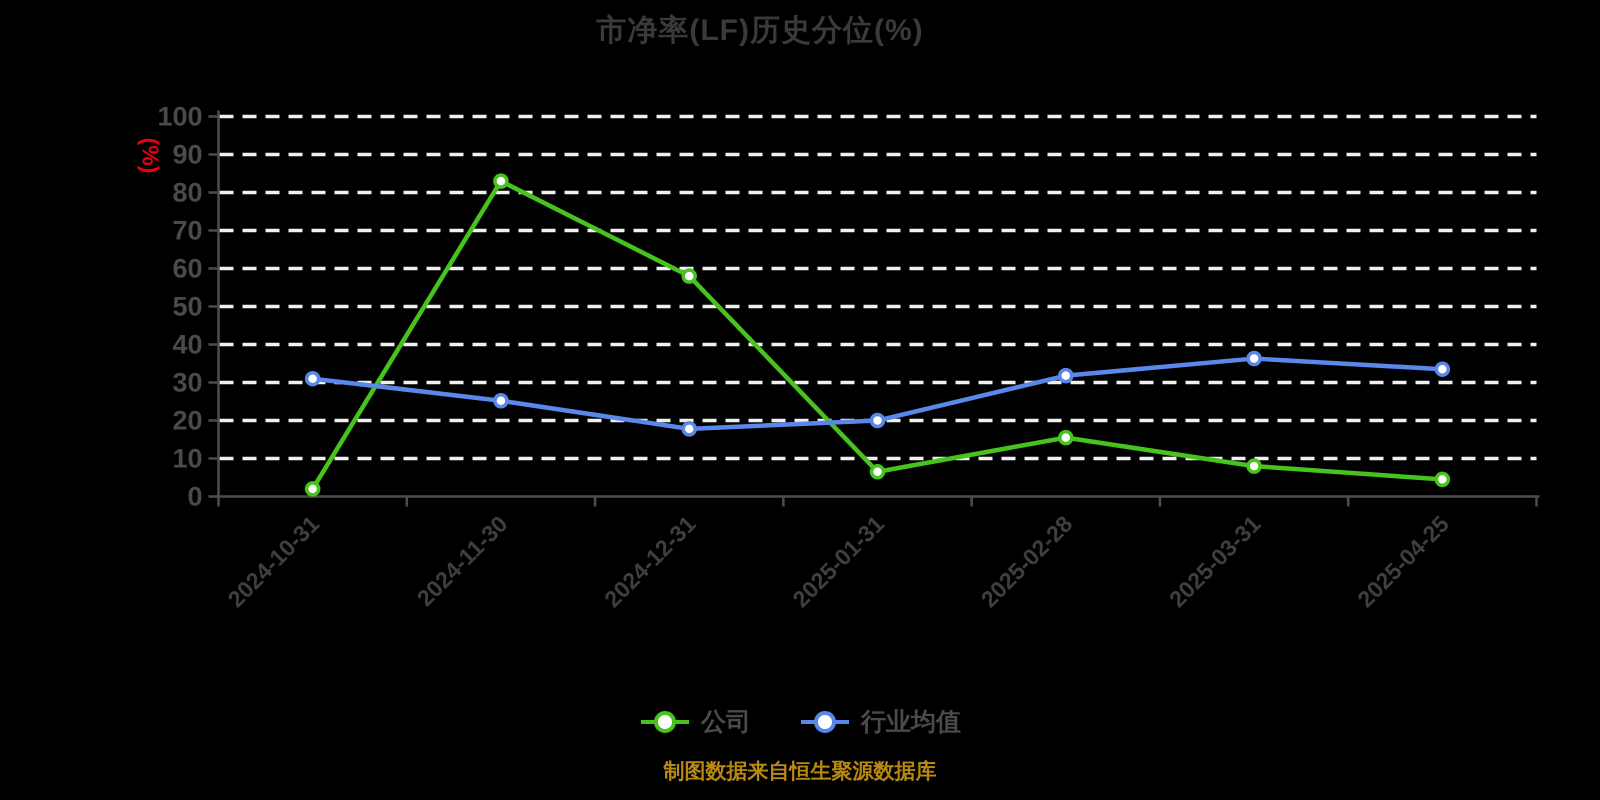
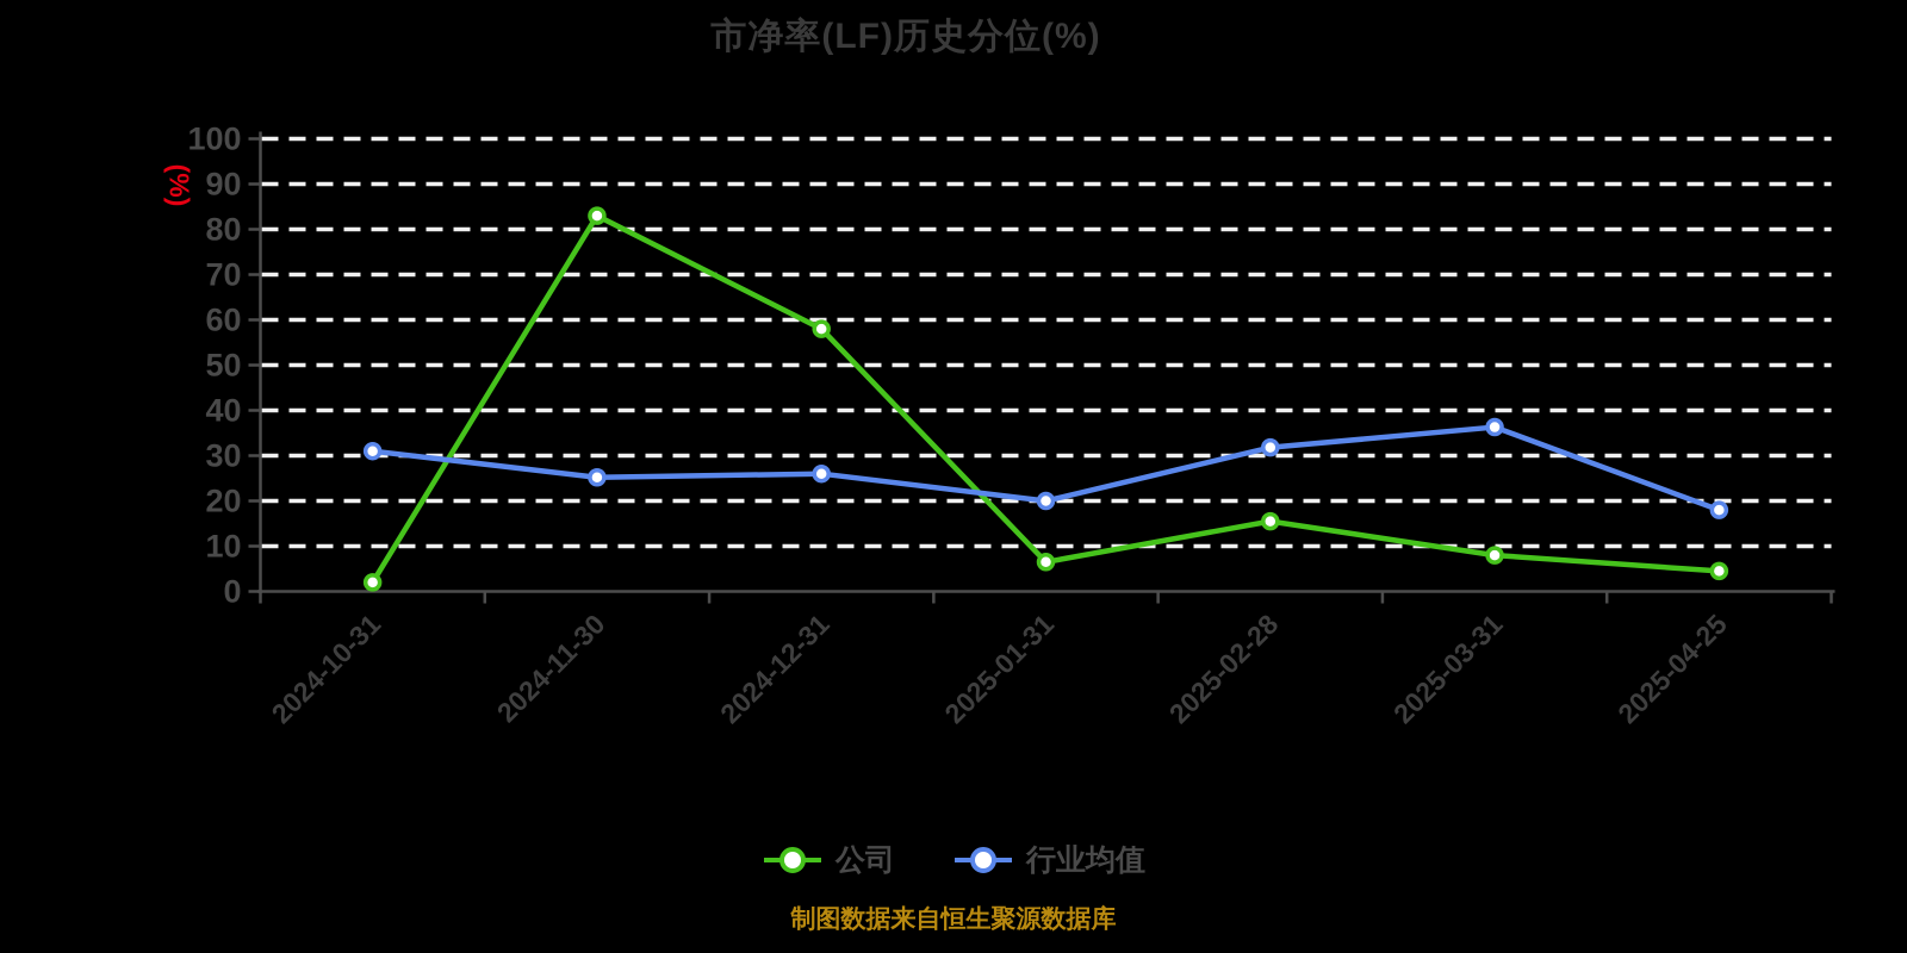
行业均值/2024-12-31: 18 -> 26
行业均值/2025-04-25: 34 -> 18
